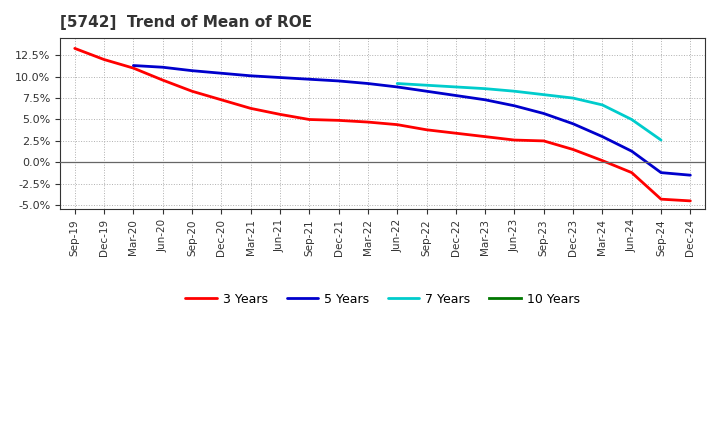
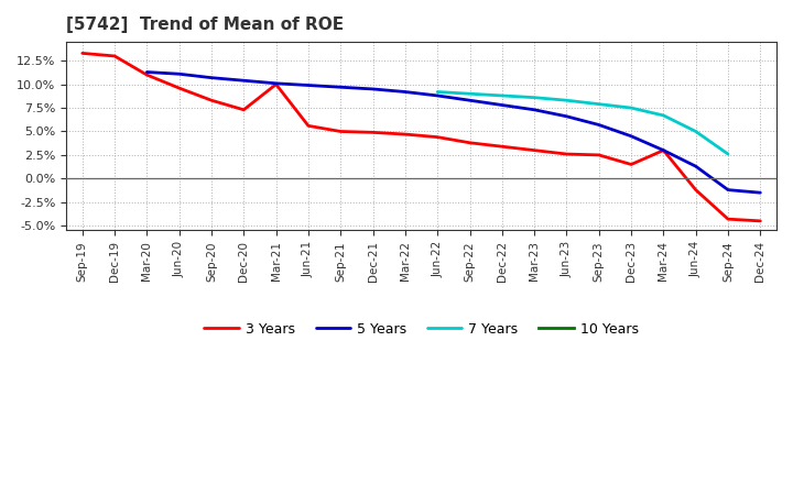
3 Years/Dec-19: 12.0% -> 13.0%
3 Years/Mar-21: 6.3% -> 10.0%
3 Years/Mar-24: 0.2% -> 3.0%
